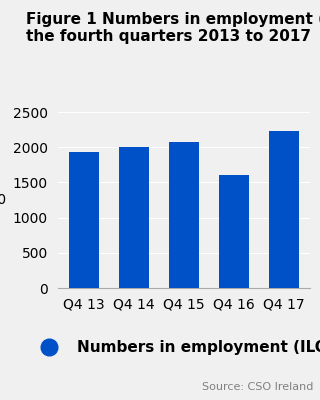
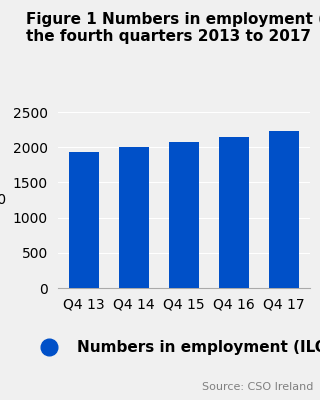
Q4 16: 1600 -> 2150
